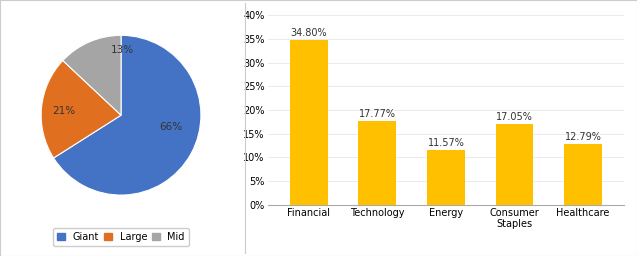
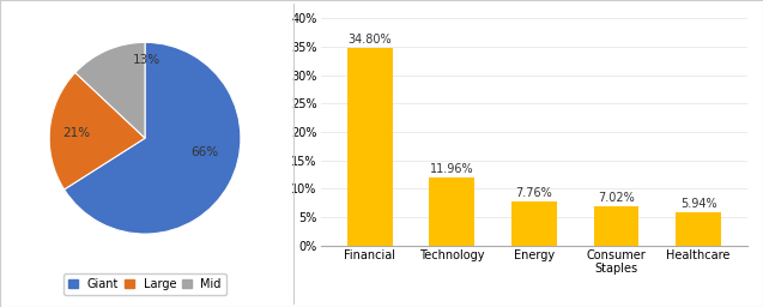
Technology: 17.77% -> 11.96%
Energy: 11.57% -> 7.76%
Consumer Staples: 17.05% -> 7.02%
Healthcare: 12.79% -> 5.94%
